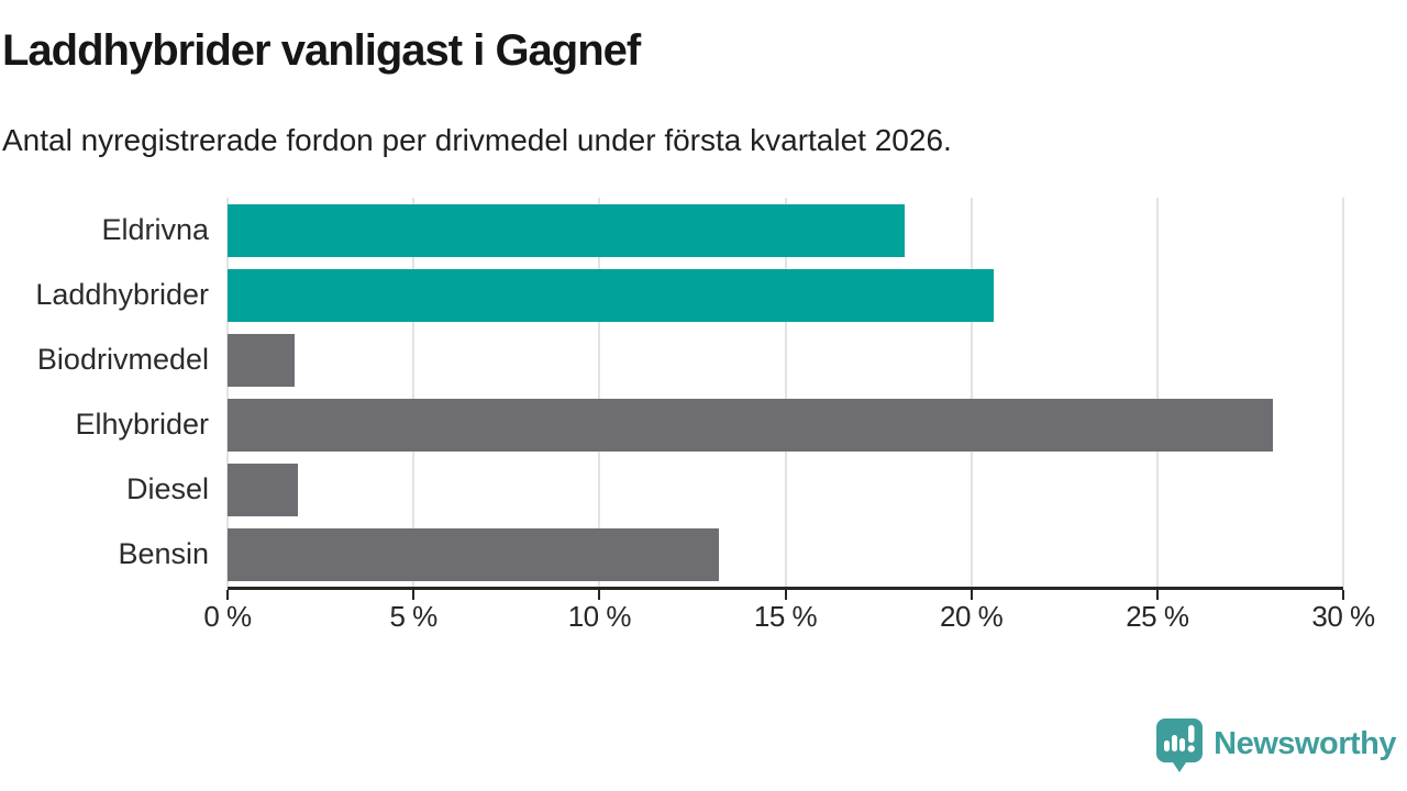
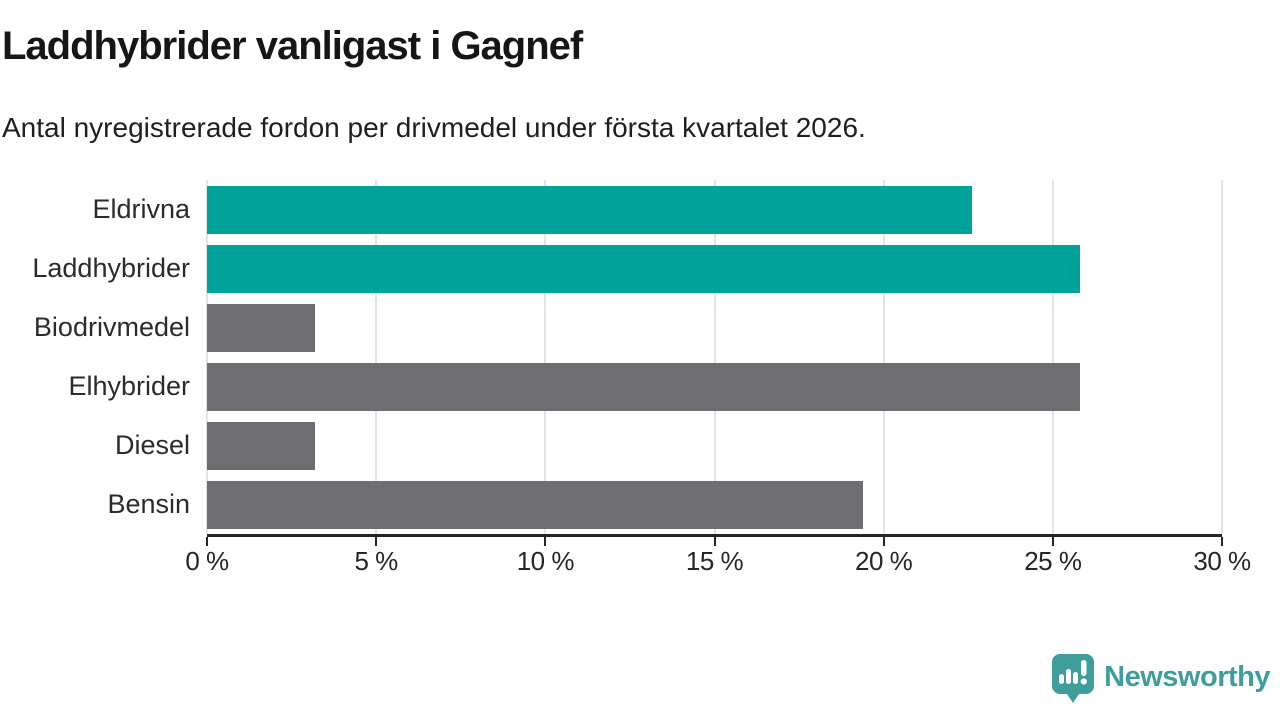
Eldrivna: 18.2% -> 22.6%
Laddhybrider: 20.6% -> 25.8%
Biodrivmedel: 1.8% -> 3.2%
Elhybrider: 28.1% -> 25.8%
Diesel: 1.9% -> 3.2%
Bensin: 13.2% -> 19.4%
